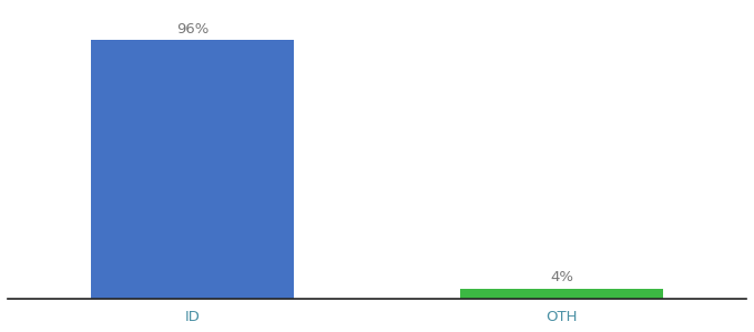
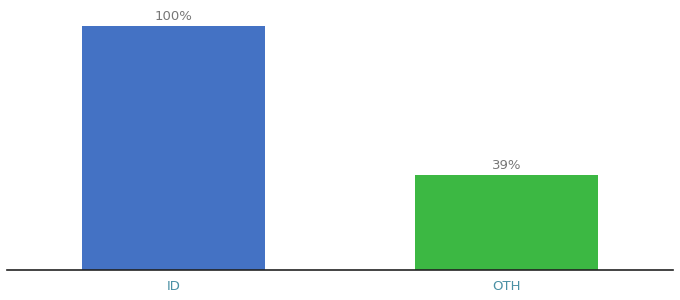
ID: 96% -> 100%
OTH: 4% -> 39%
